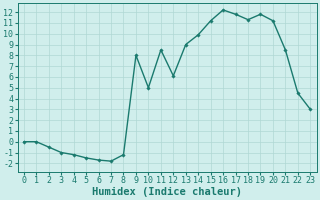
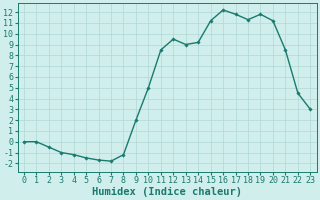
9: 8.0 -> 2.0
12: 6.1 -> 9.5
14: 9.9 -> 9.2
